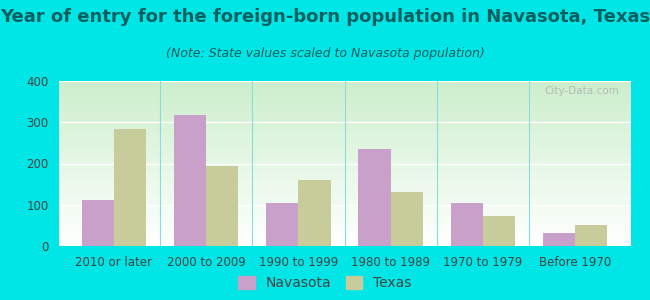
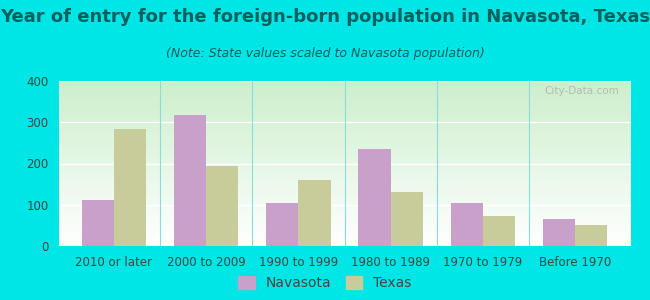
Navasota/Before 1970: 32 -> 65
